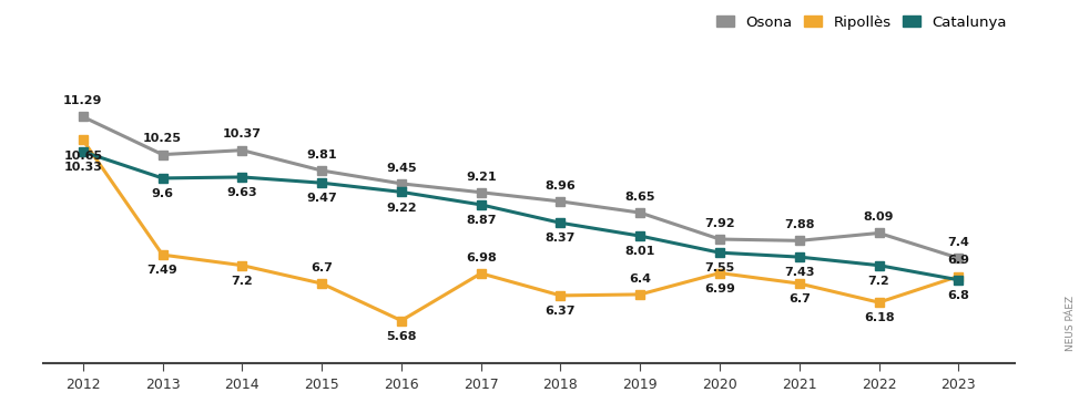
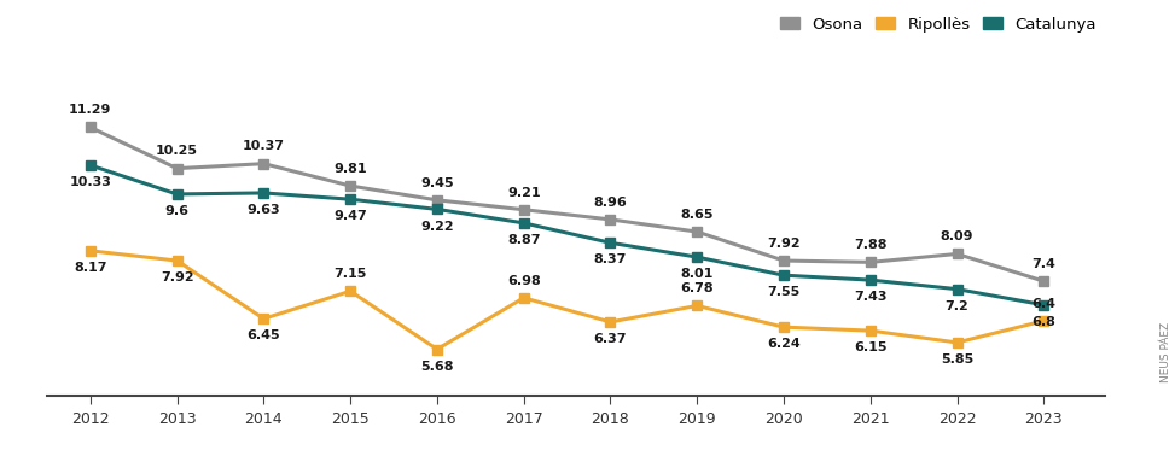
Ripollès/2012: 10.65 -> 8.17
Ripollès/2013: 7.49 -> 7.92
Ripollès/2014: 7.2 -> 6.45
Ripollès/2015: 6.7 -> 7.15
Ripollès/2019: 6.4 -> 6.78
Ripollès/2020: 6.99 -> 6.24
Ripollès/2021: 6.7 -> 6.15
Ripollès/2022: 6.18 -> 5.85
Ripollès/2023: 6.9 -> 6.4
